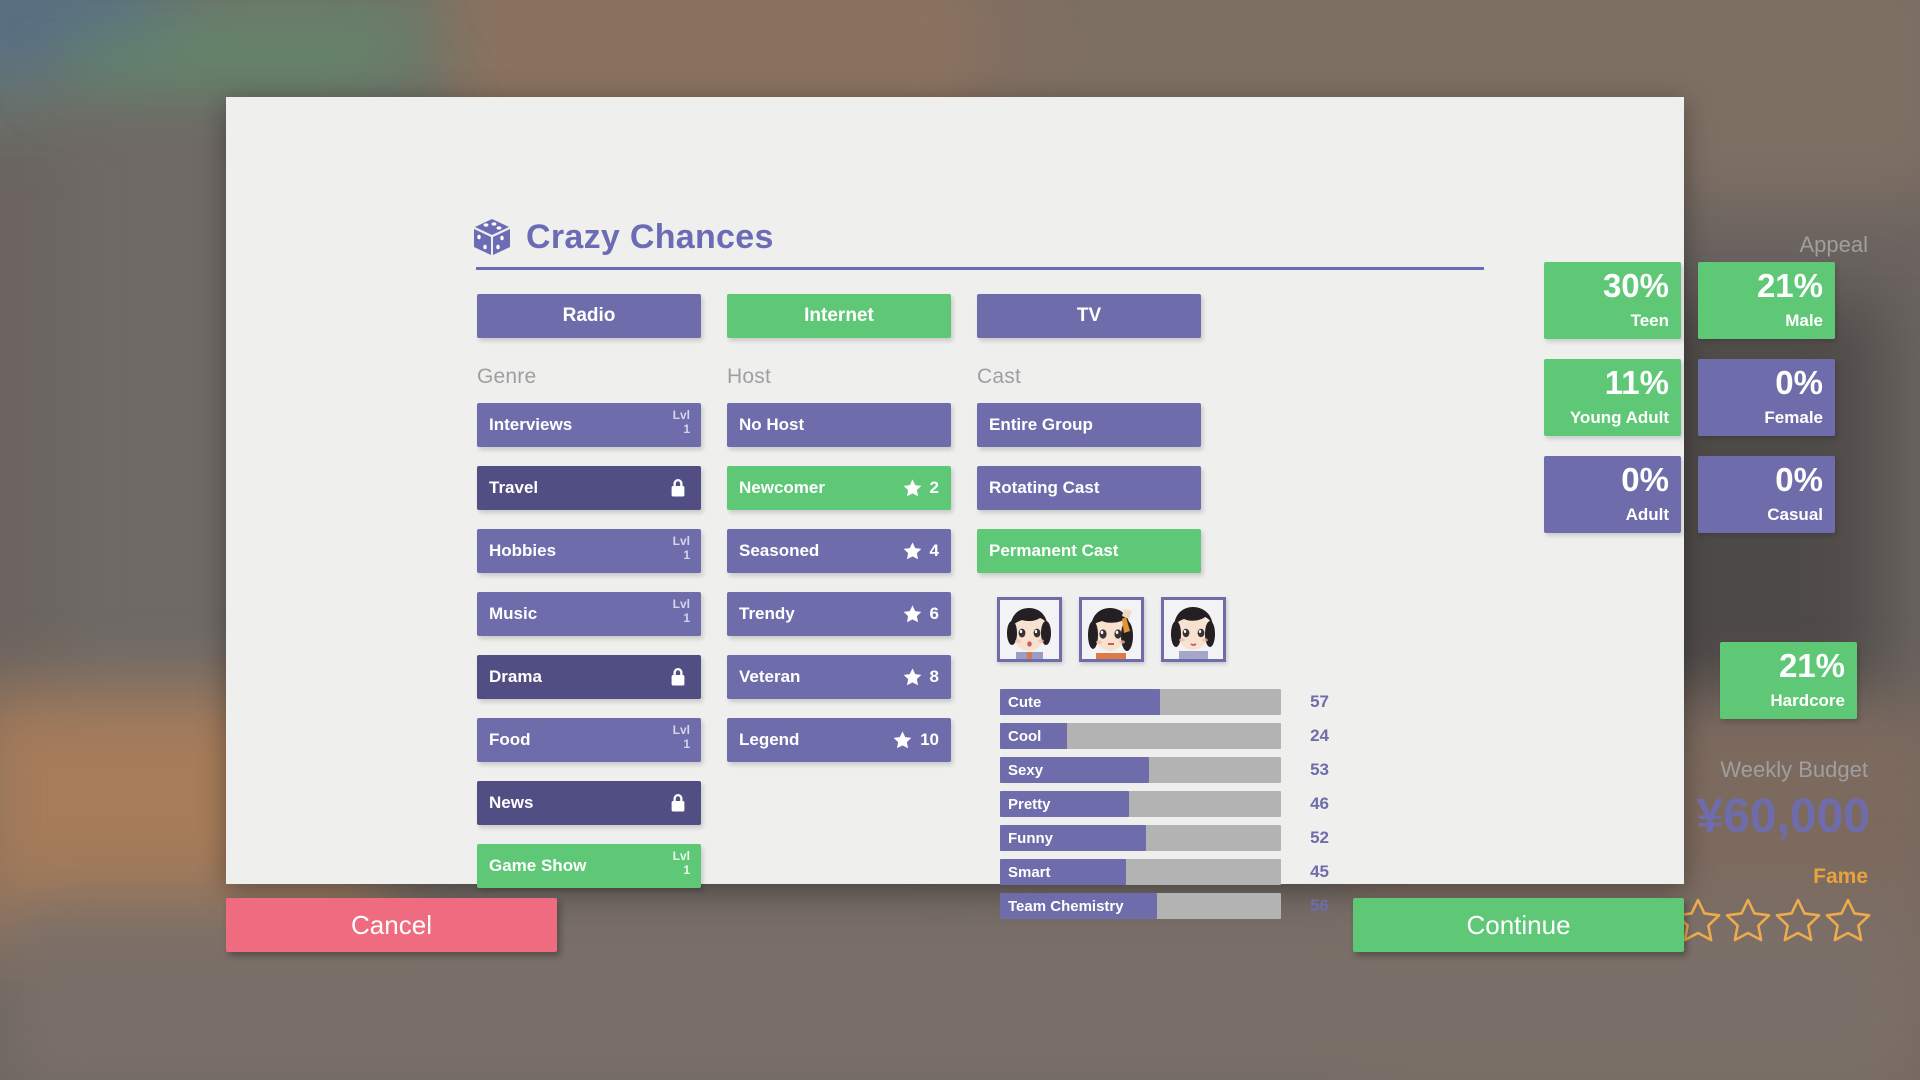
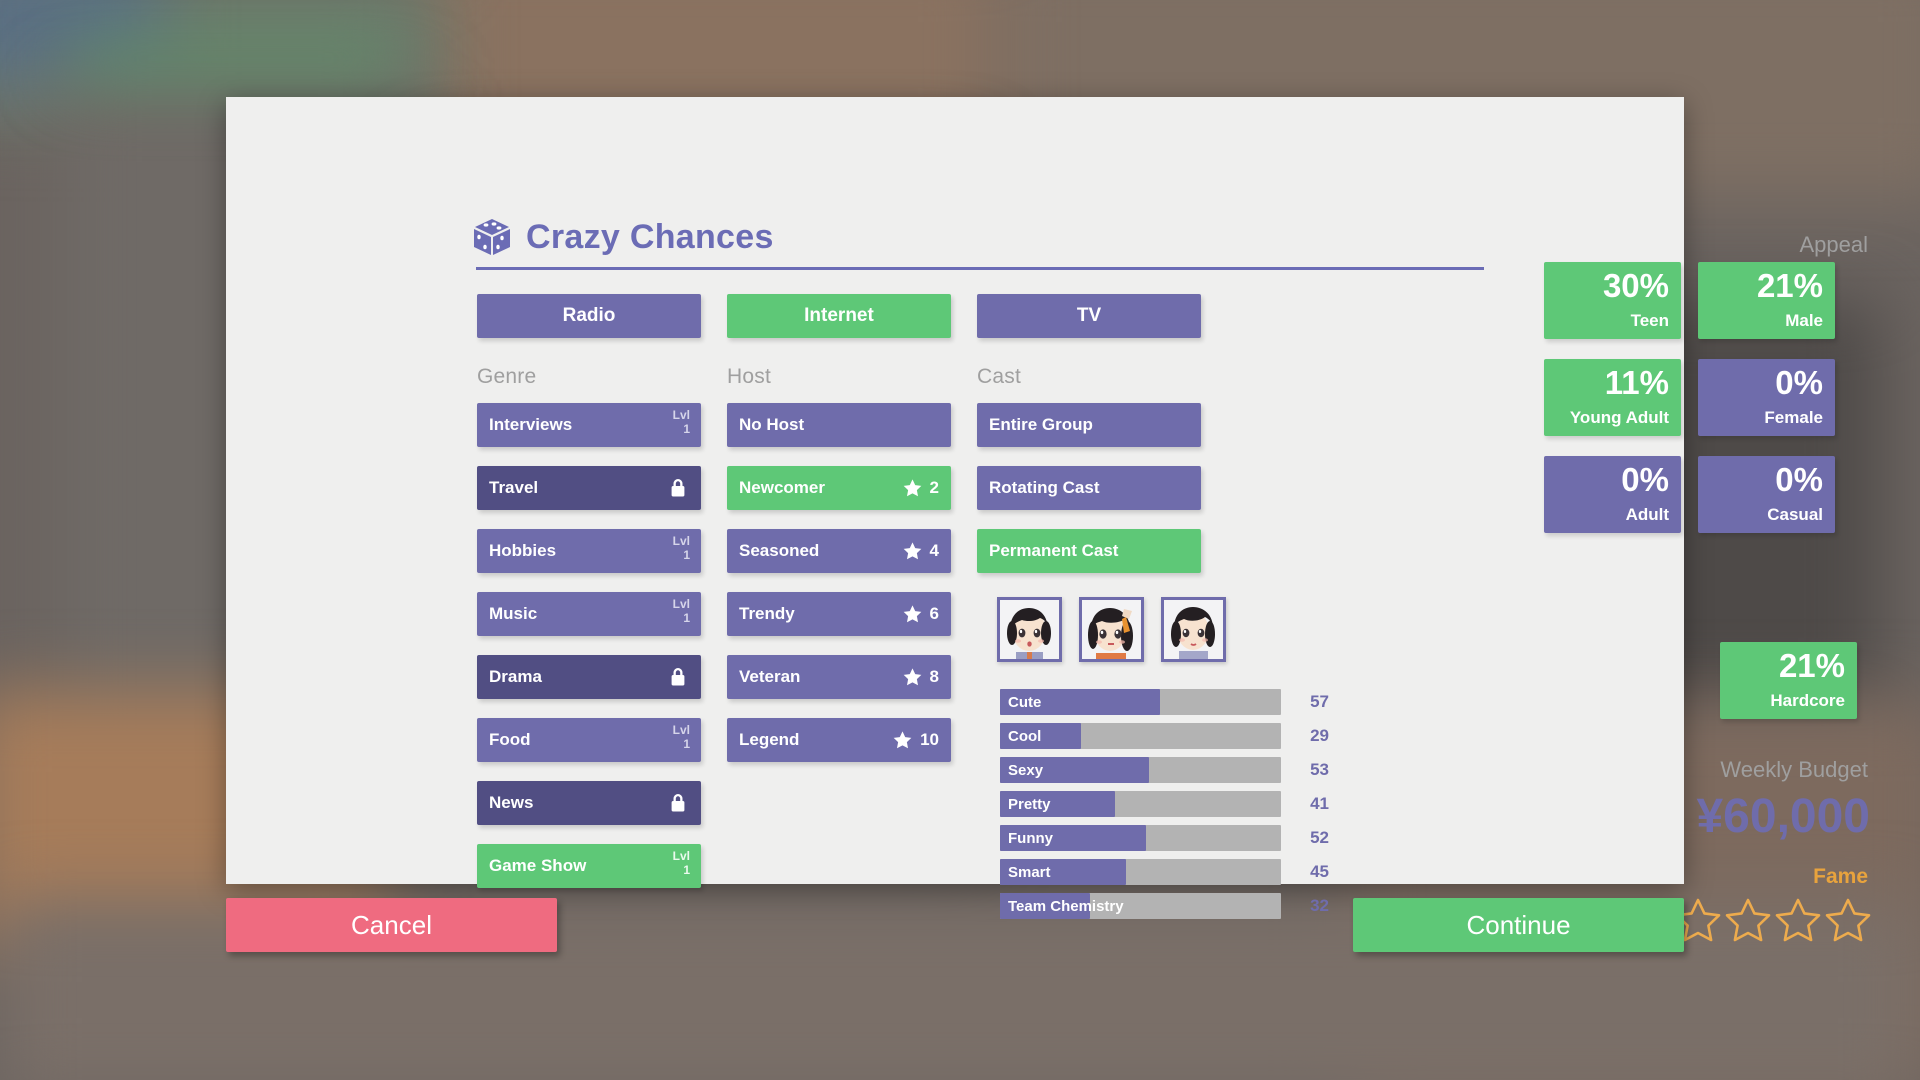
Cool: 24 -> 29
Pretty: 46 -> 41
Team Chemistry: 56 -> 32
